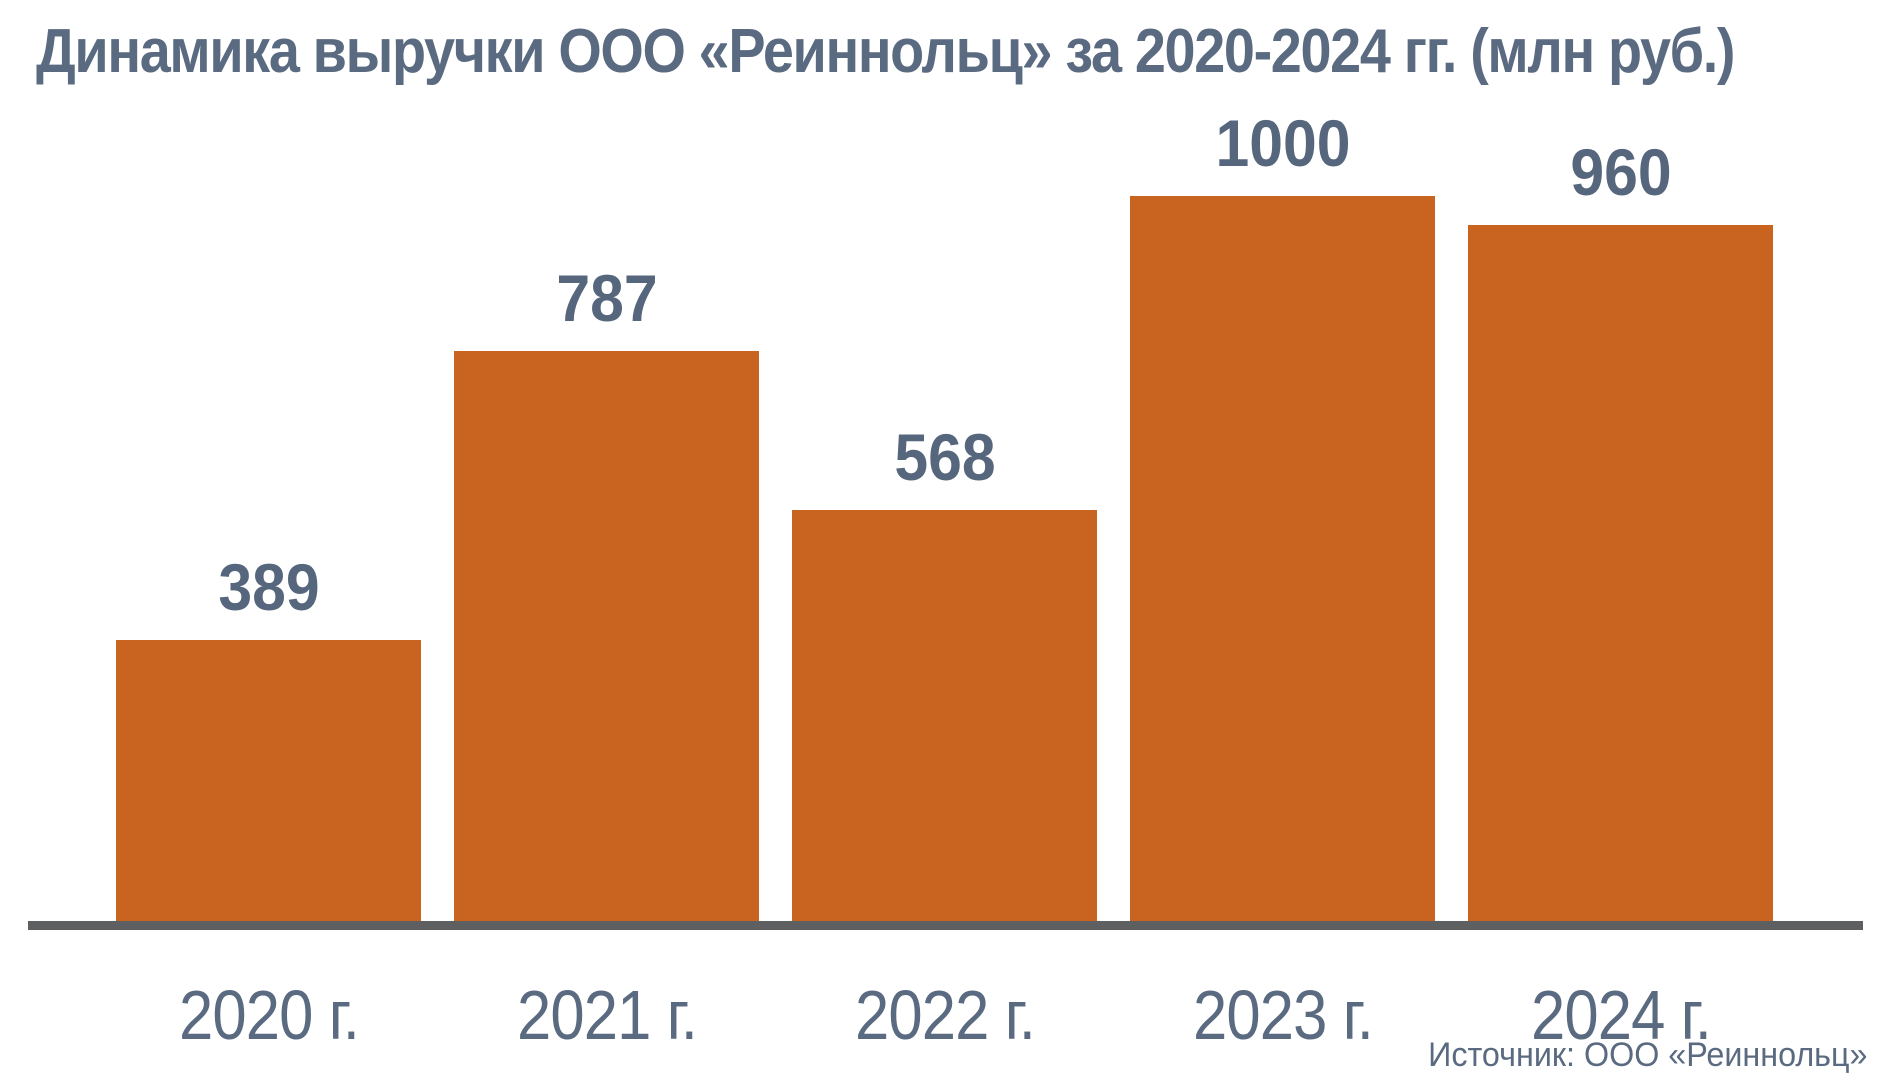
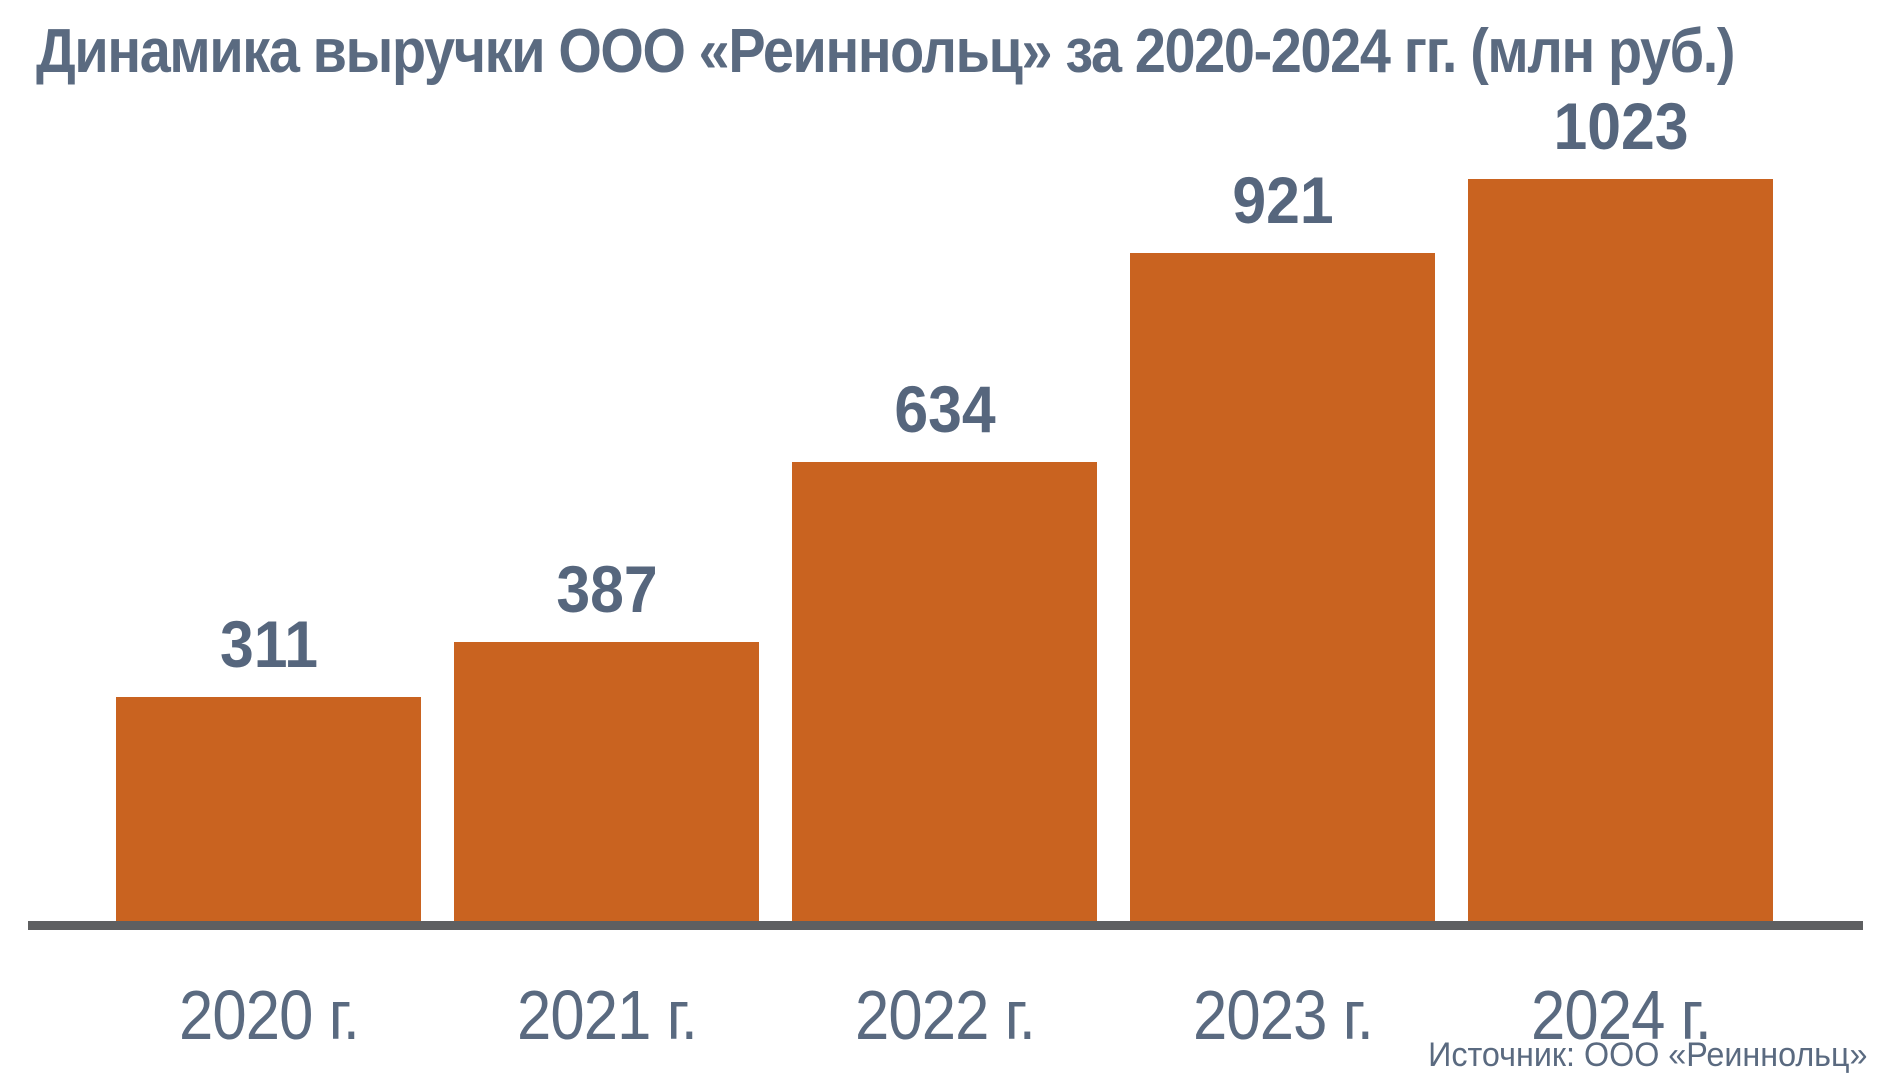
2020 г.: 389 -> 311
2021 г.: 787 -> 387
2022 г.: 568 -> 634
2023 г.: 1000 -> 921
2024 г.: 960 -> 1023
